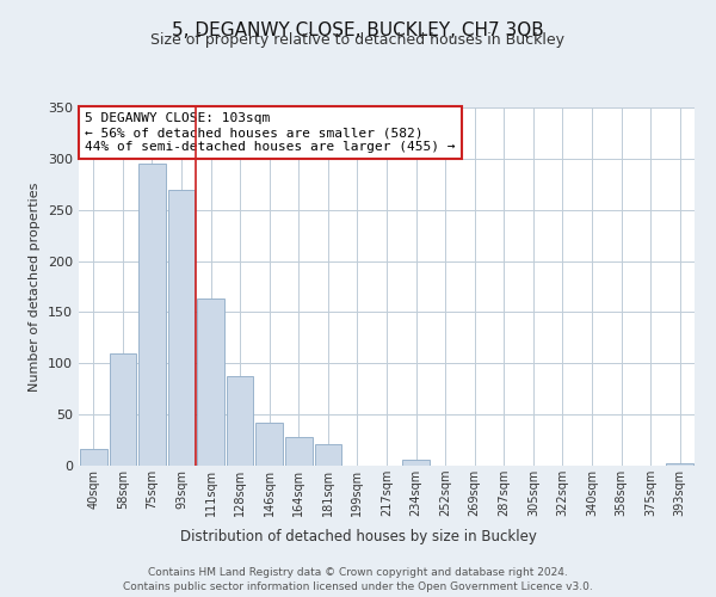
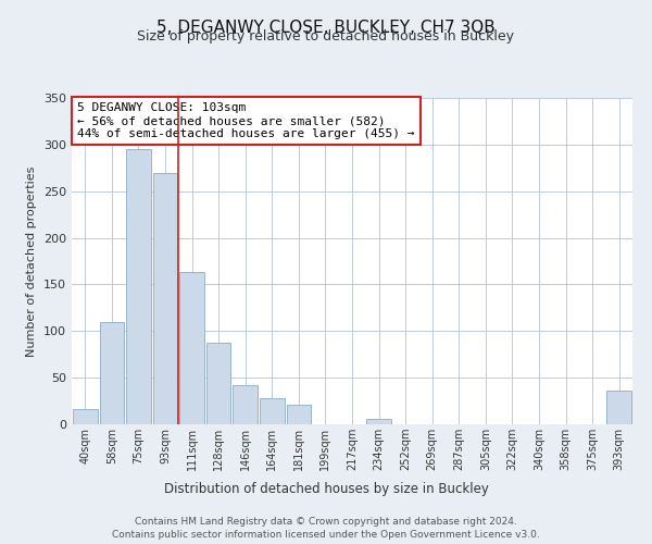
393sqm: 2 -> 36
